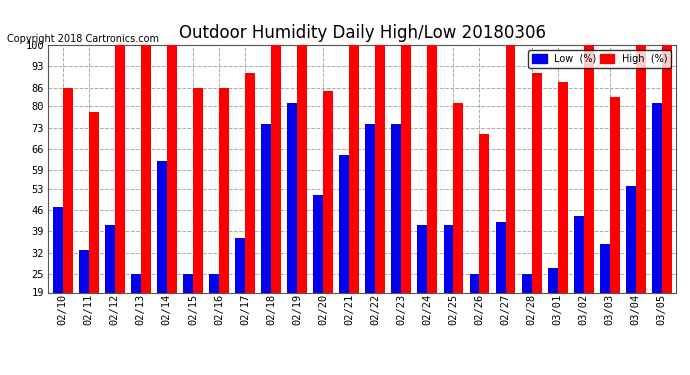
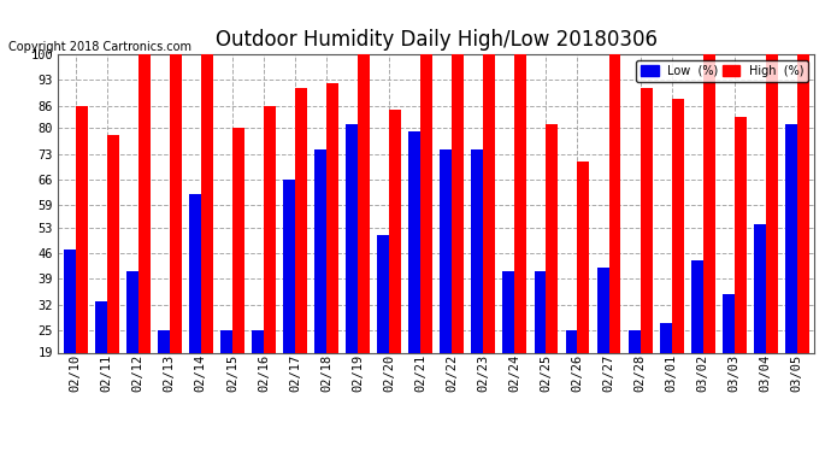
High (%)/02/15: 86 -> 80
Low (%)/02/17: 37 -> 66
High (%)/02/18: 100 -> 92
Low (%)/02/21: 64 -> 79
